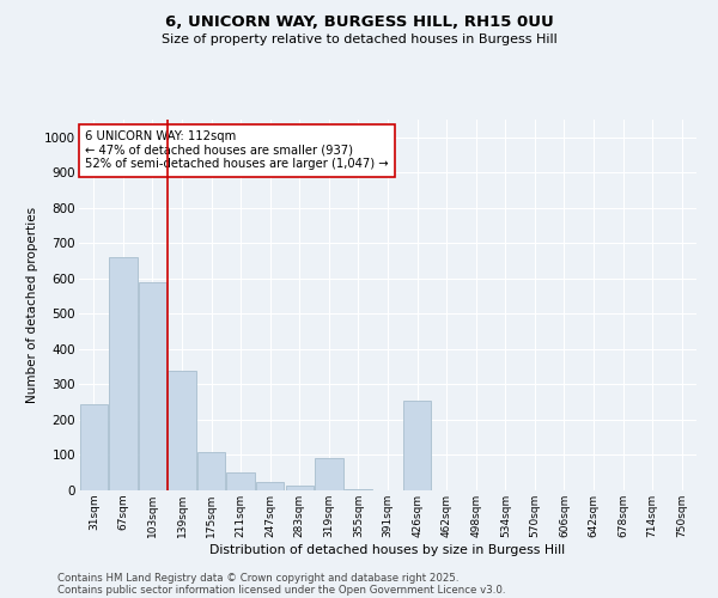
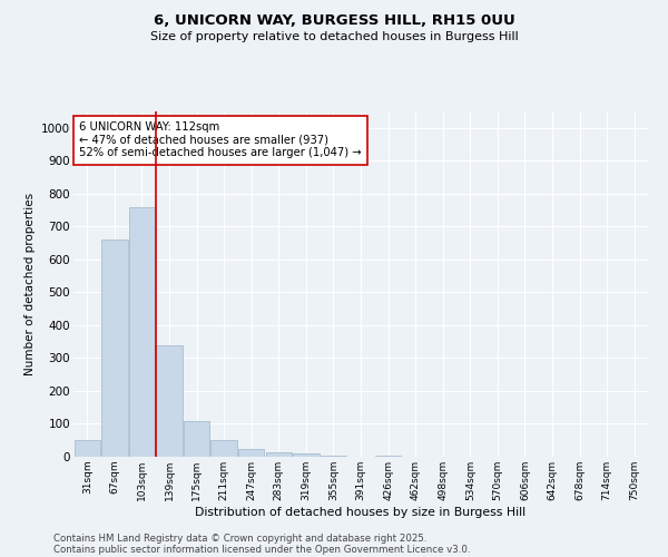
31sqm: 245 -> 50
103sqm: 590 -> 760
319sqm: 90 -> 10
426sqm: 255 -> 3
